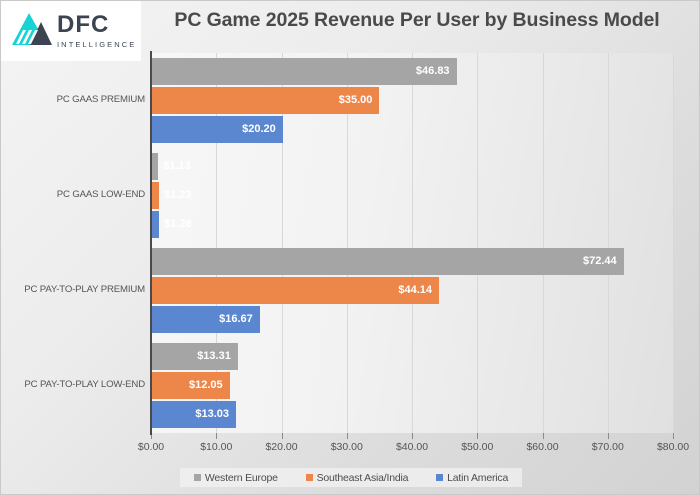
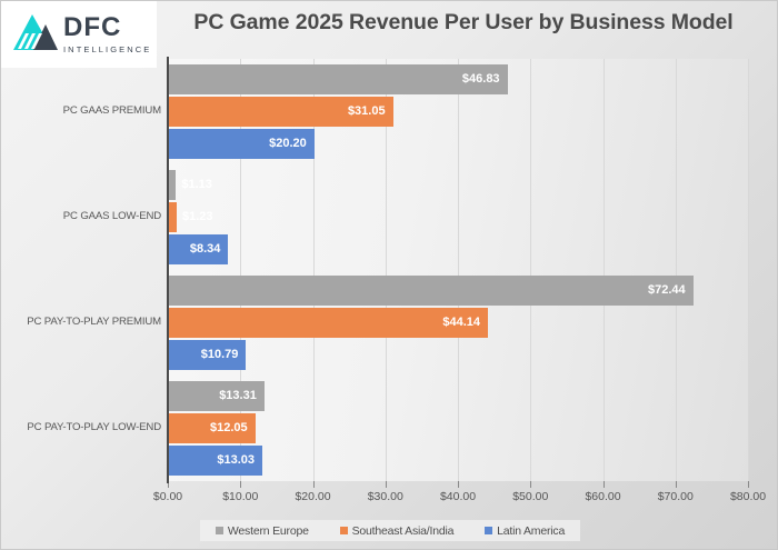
Southeast Asia/India/PC GAAS PREMIUM: $35.00 -> $31.05
Latin America/PC GAAS LOW-END: $1.26 -> $8.34
Latin America/PC PAY-TO-PLAY PREMIUM: $16.67 -> $10.79
